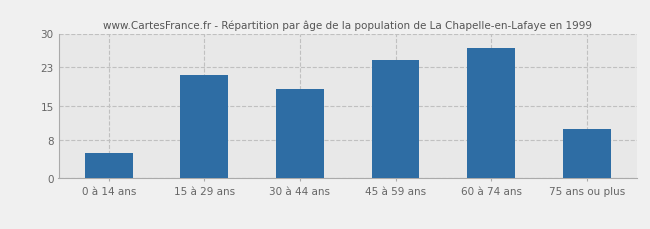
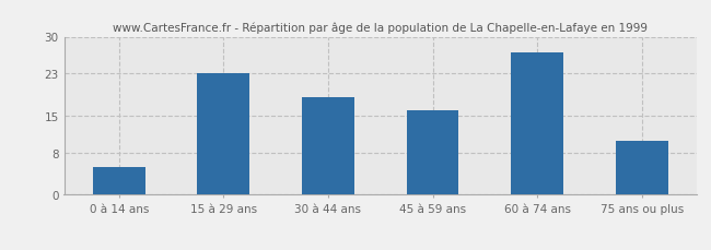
15 à 29 ans: 21.5 -> 23.0
45 à 59 ans: 24.5 -> 16.0
